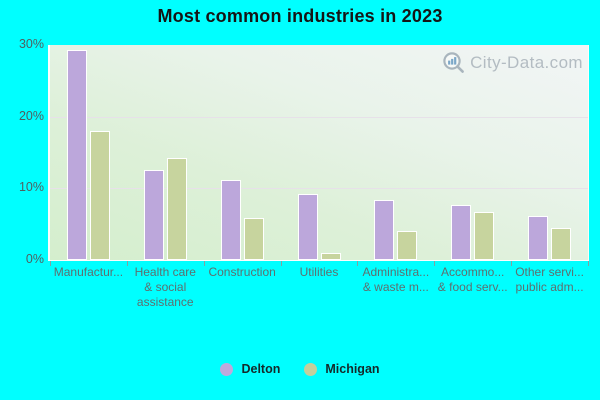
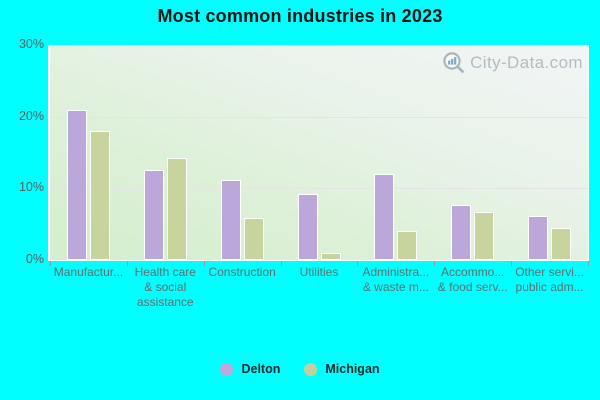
Delton/Manufactur...: 29% -> 21%
Delton/Administra... & waste m...: 8% -> 12%
